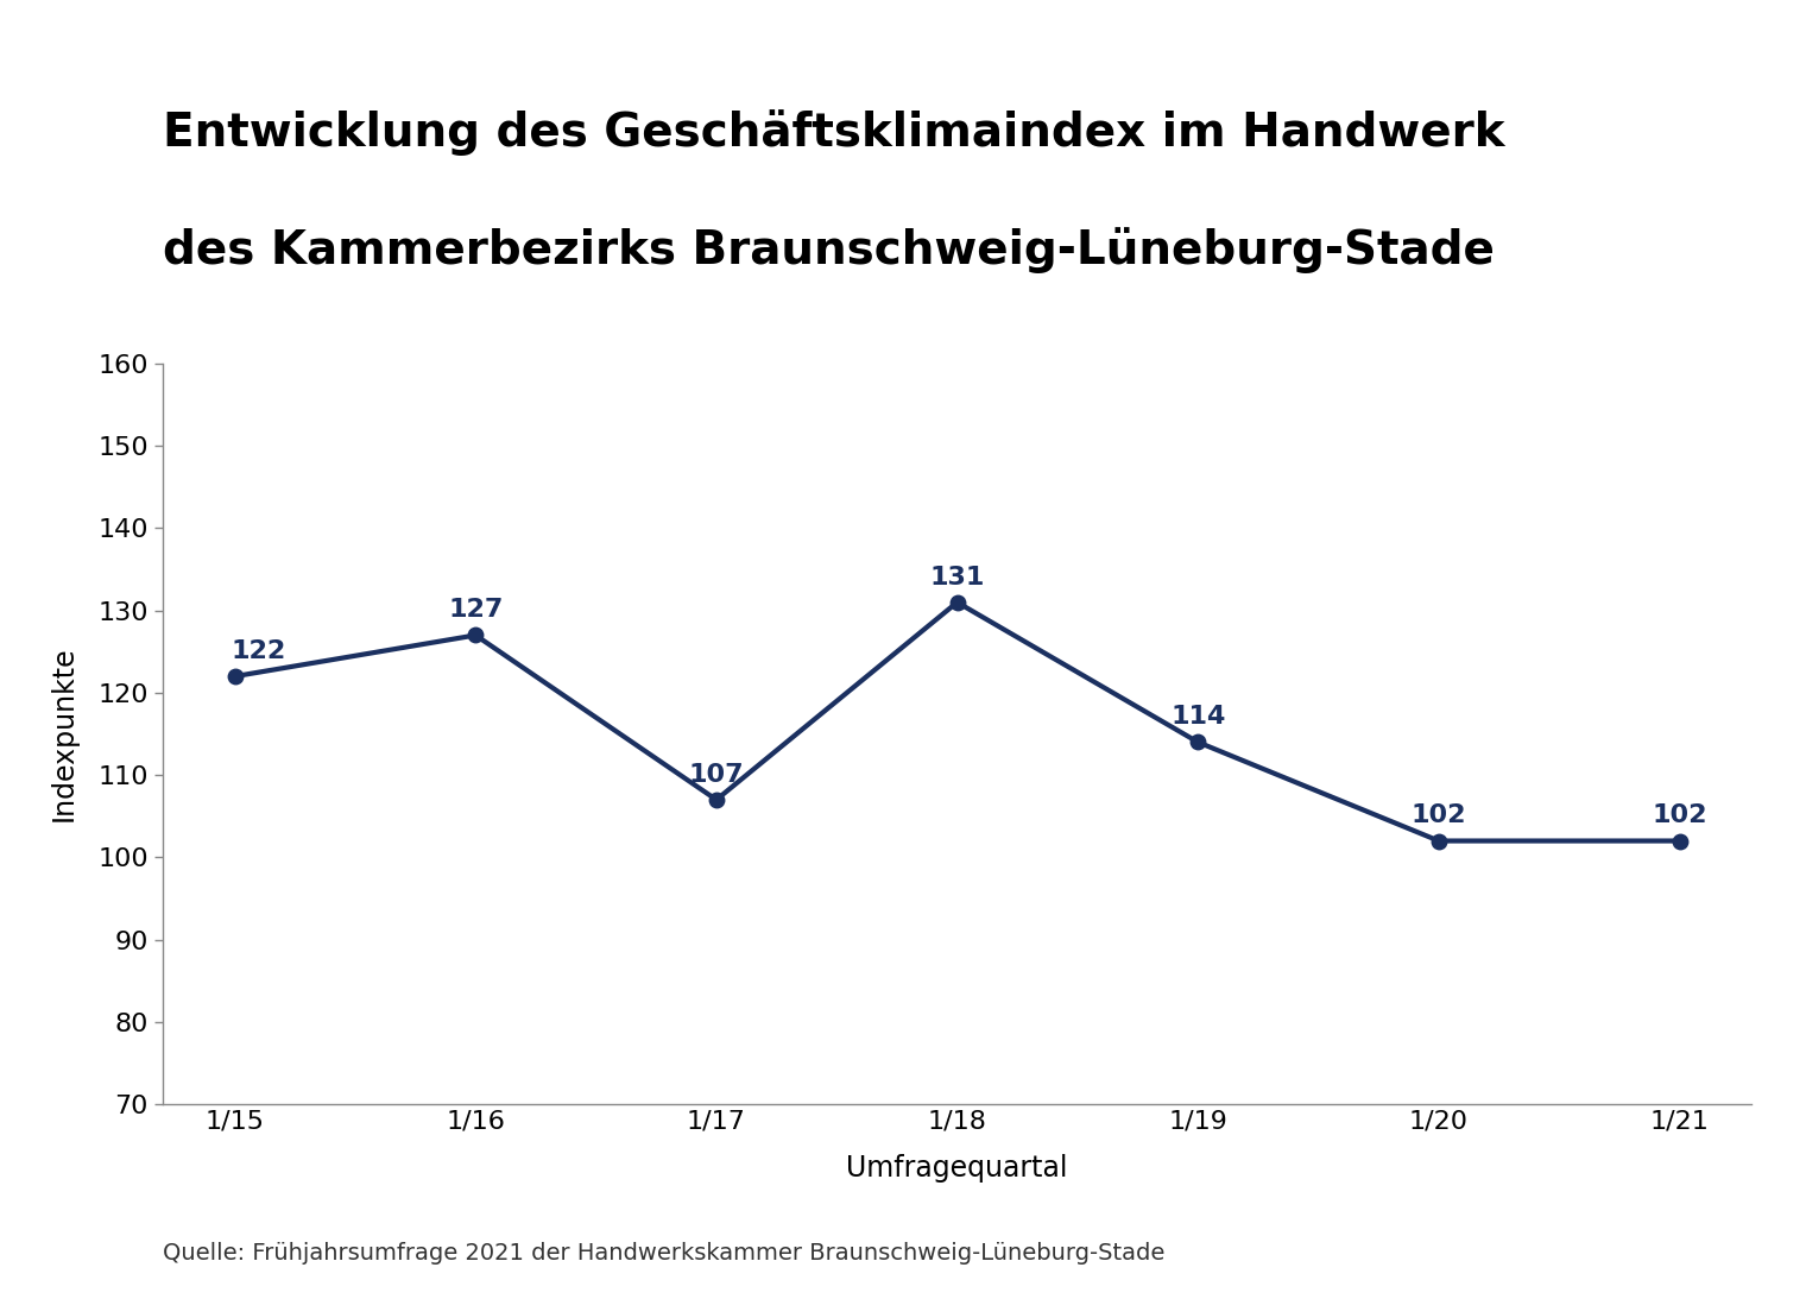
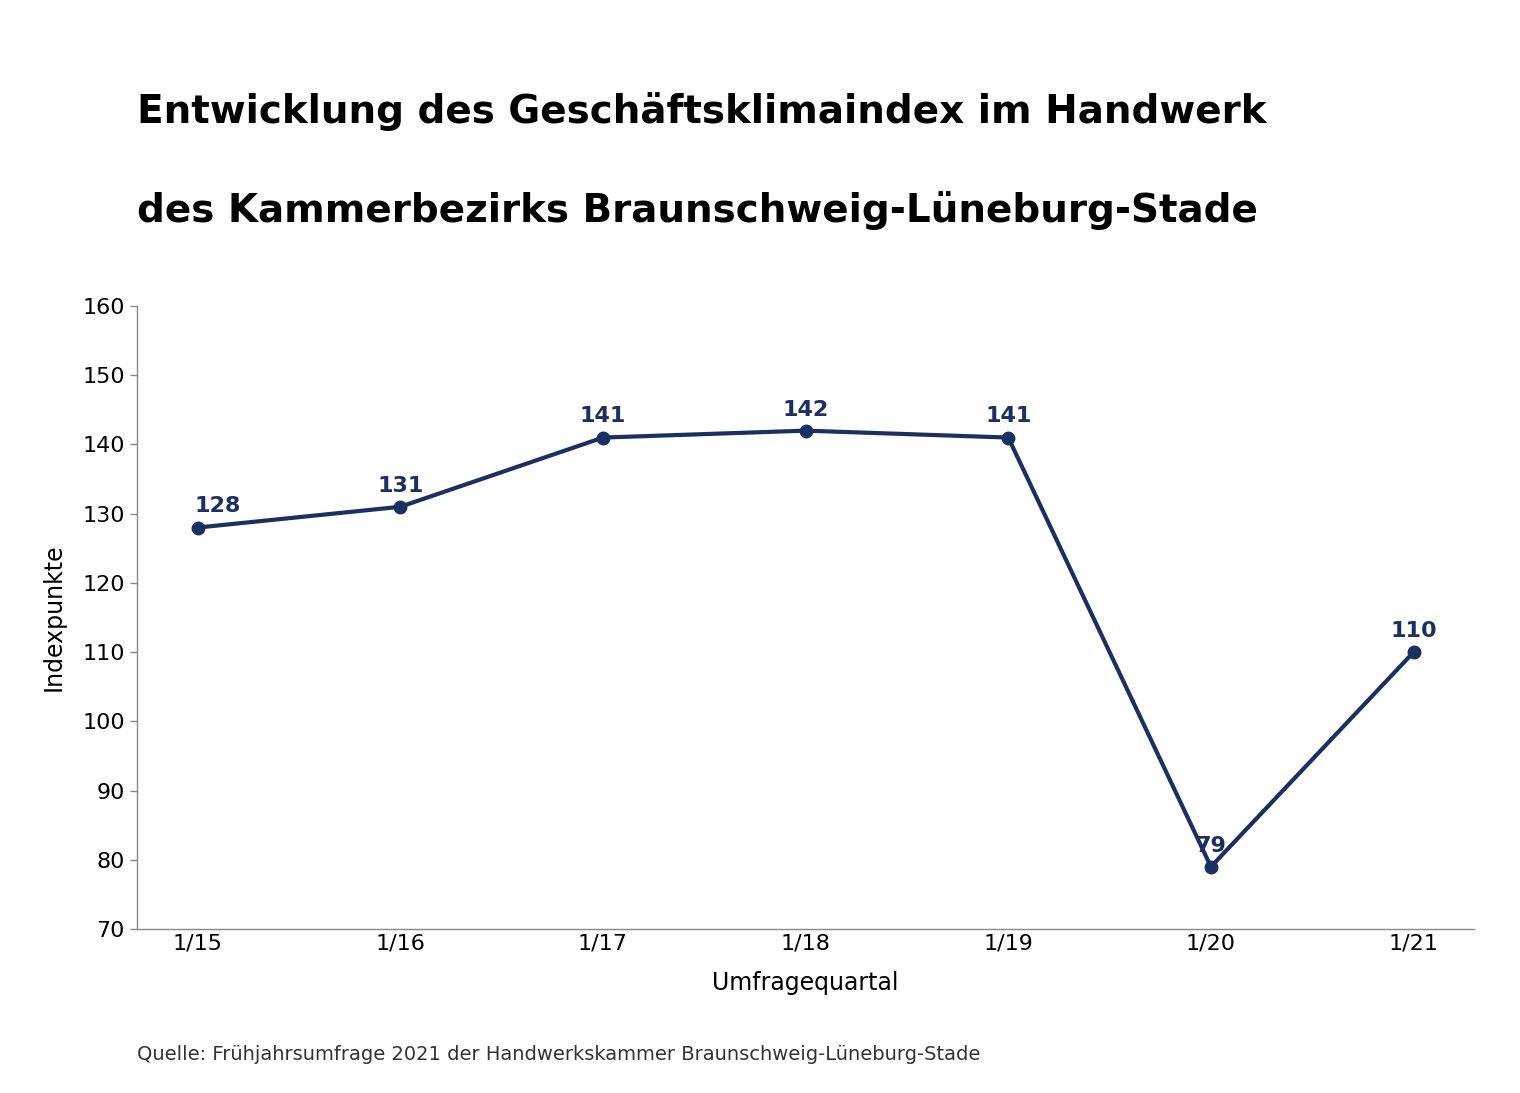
1/15: 122 -> 128
1/16: 127 -> 131
1/17: 107 -> 141
1/18: 131 -> 142
1/19: 114 -> 141
1/20: 102 -> 79
1/21: 102 -> 110
